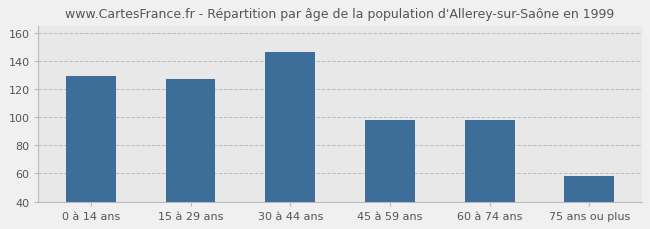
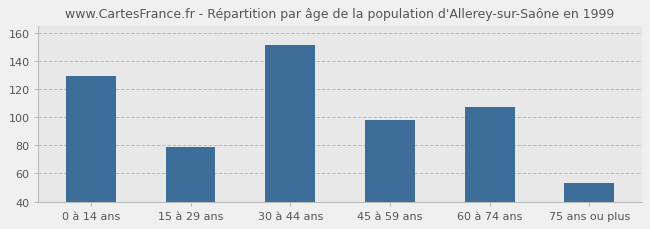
15 à 29 ans: 127 -> 79
30 à 44 ans: 146 -> 151
60 à 74 ans: 98 -> 107
75 ans ou plus: 58 -> 53
